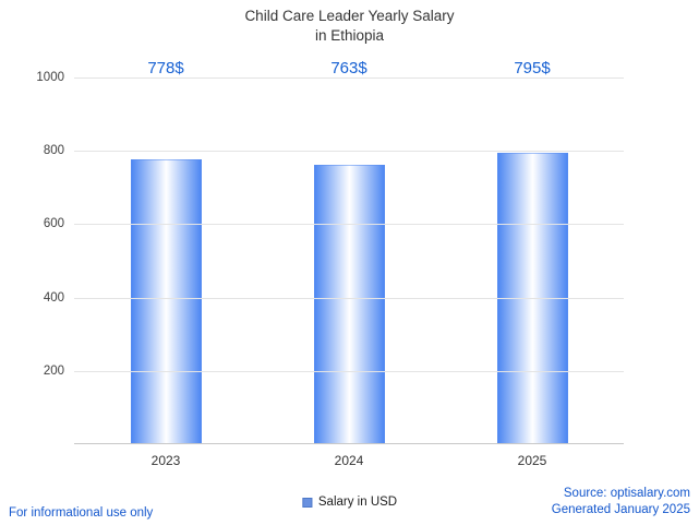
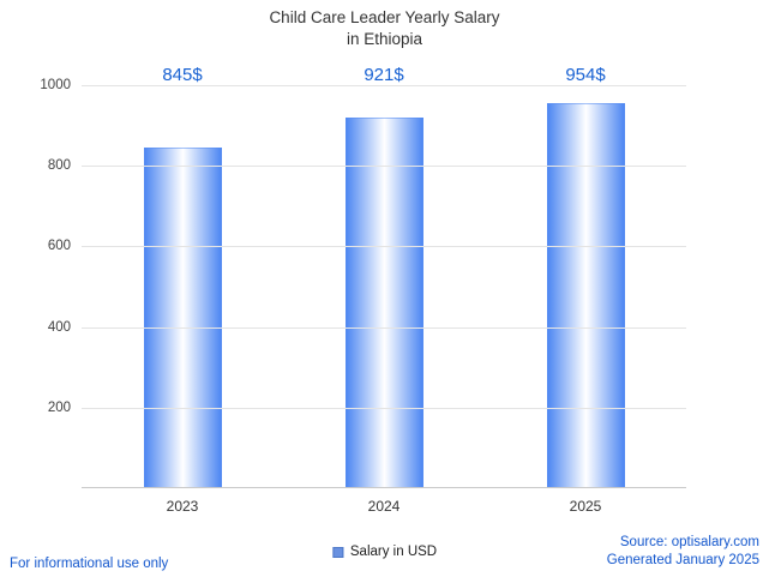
2023: 778 -> 845
2024: 763 -> 921
2025: 795 -> 954
